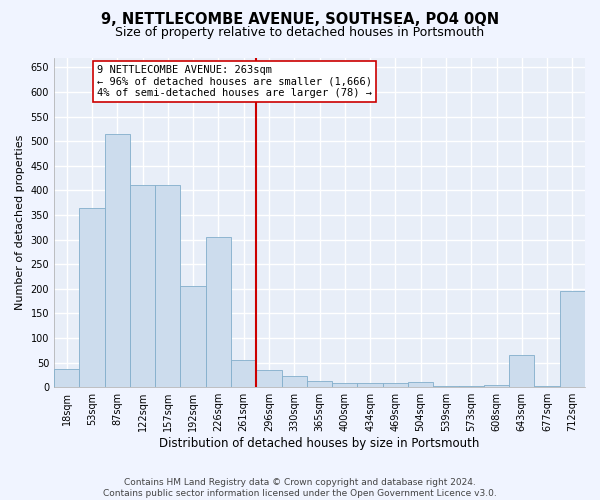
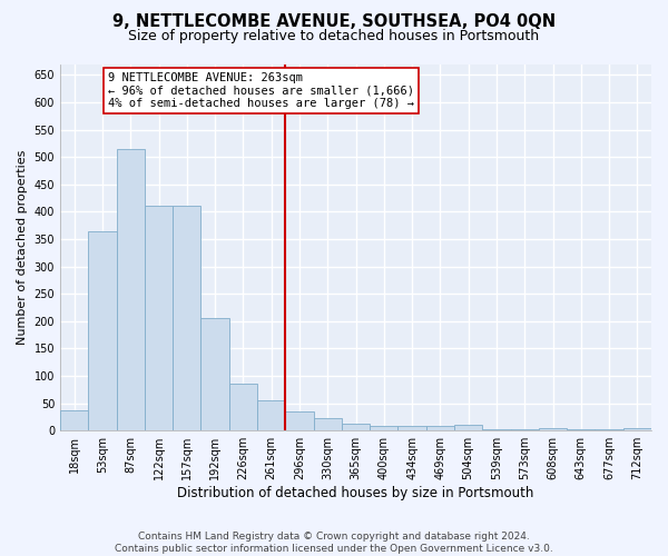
226sqm: 305 -> 85
643sqm: 65 -> 2
712sqm: 195 -> 5
